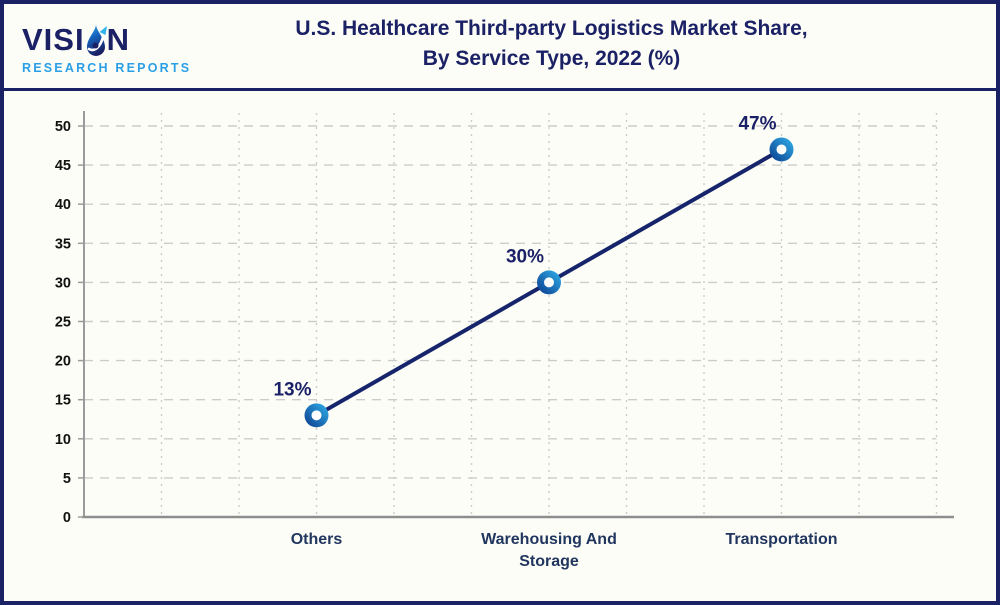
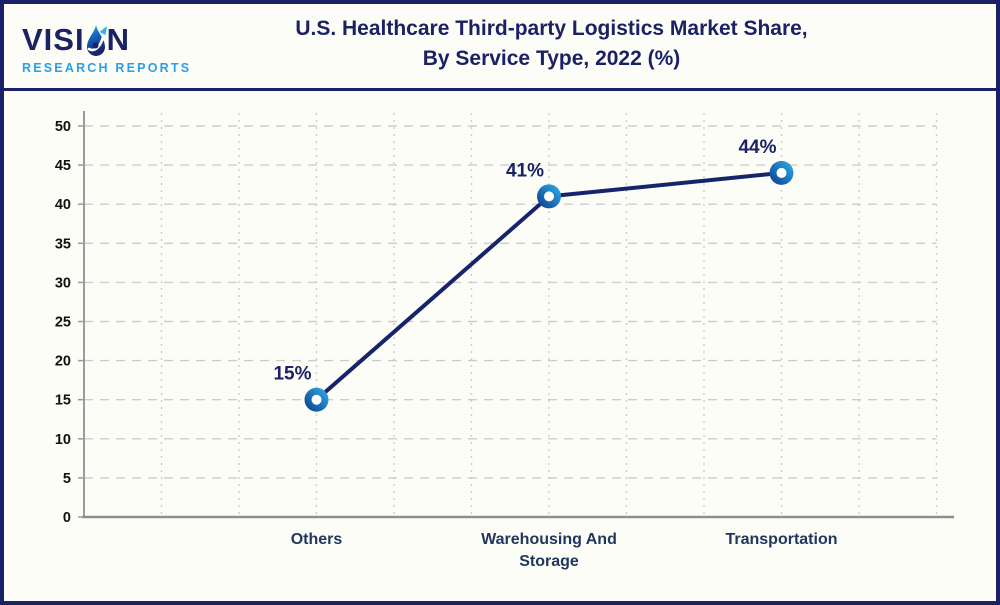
Others: 13% -> 15%
Warehousing And Storage: 30% -> 41%
Transportation: 47% -> 44%
